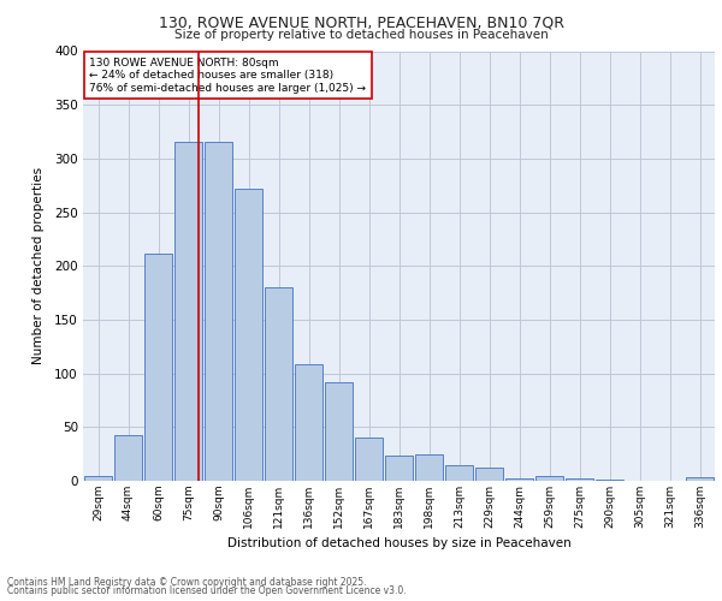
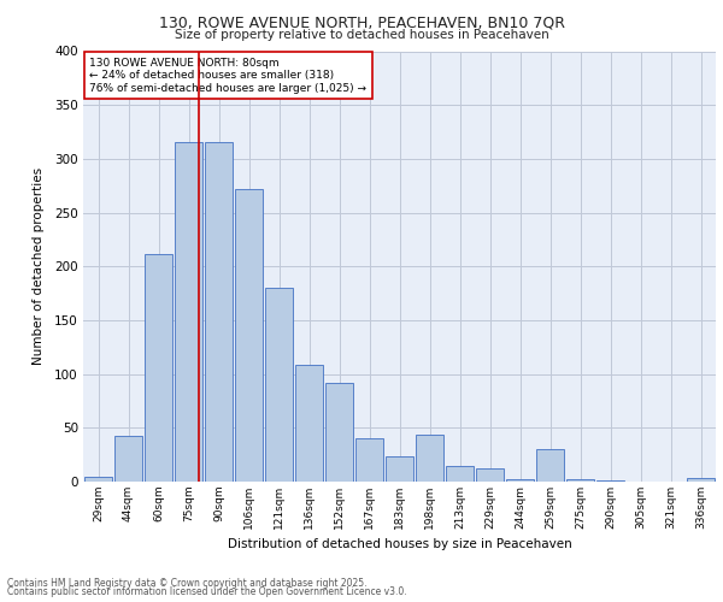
198sqm: 25 -> 44
259sqm: 5 -> 30
